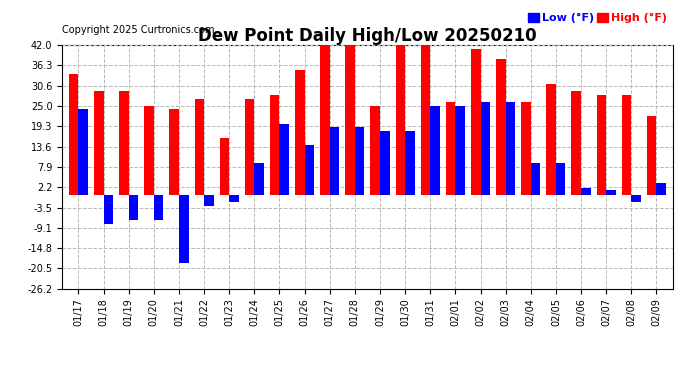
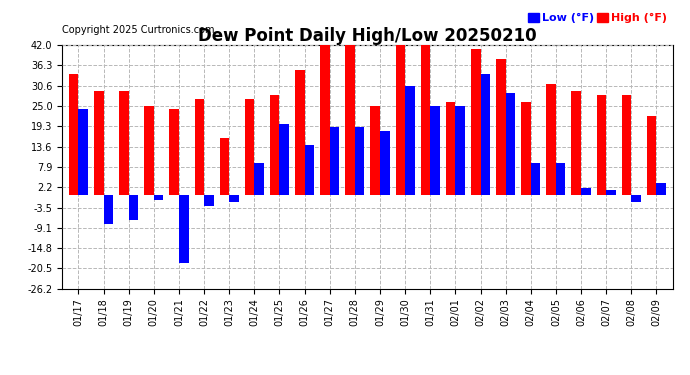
Low (°F)/01/20: -7.0 -> -1.5
Low (°F)/01/30: 18.0 -> 30.5
Low (°F)/02/02: 26.0 -> 34.0
Low (°F)/02/03: 26.0 -> 28.5
